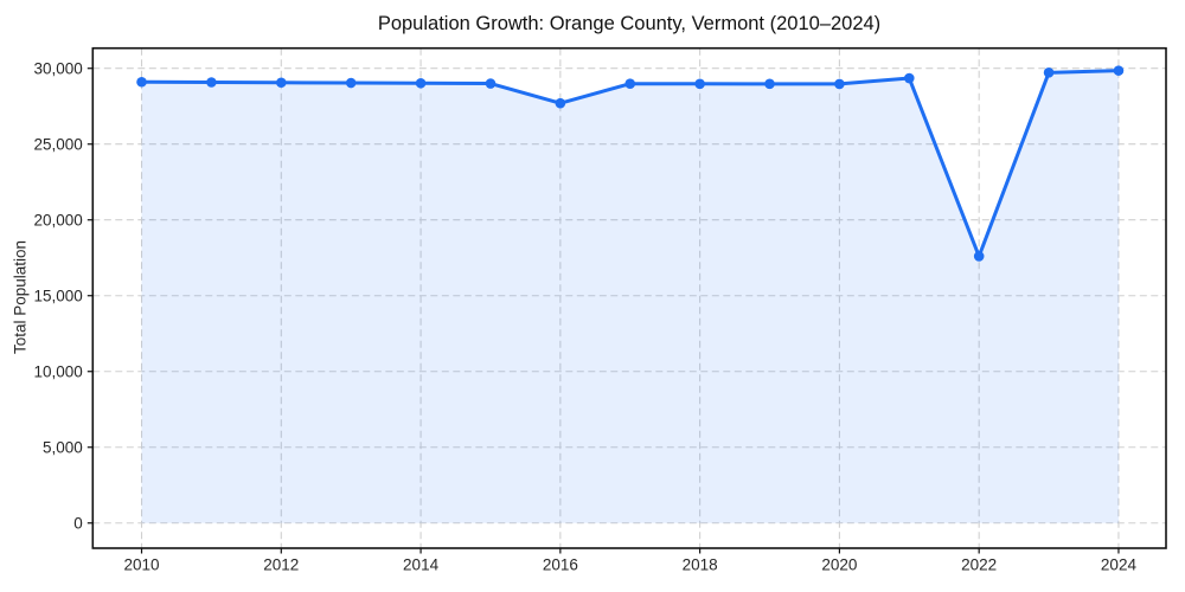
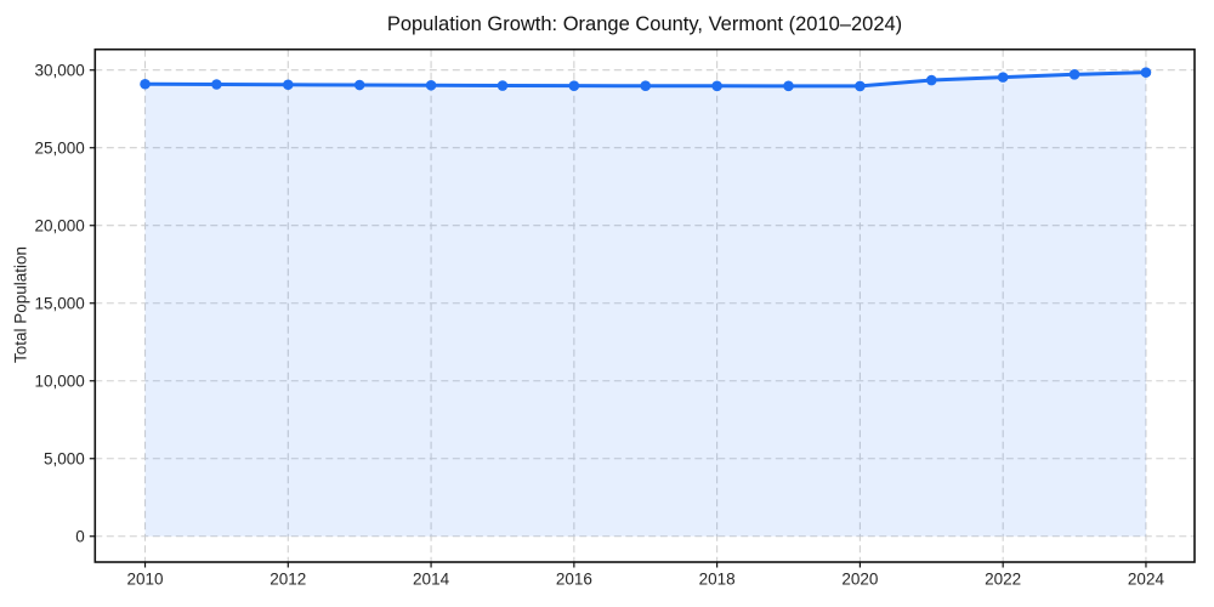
2016: 27700 -> 29000
2022: 17600 -> 29500
